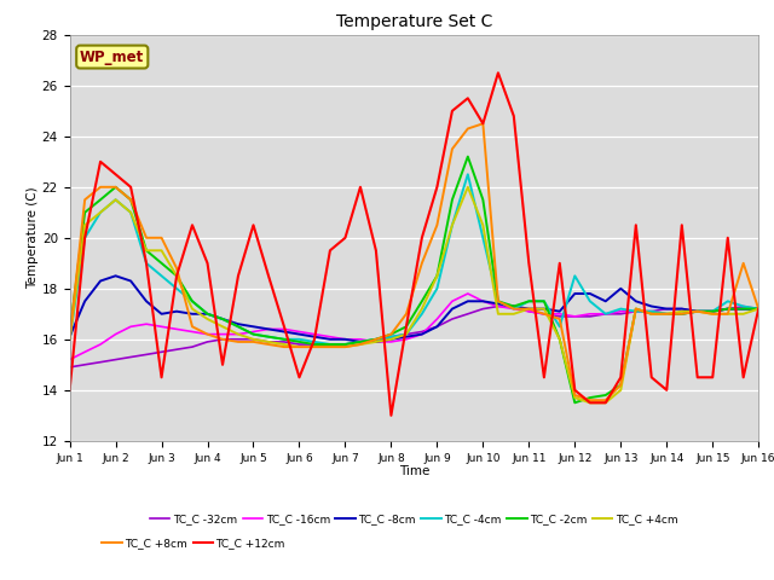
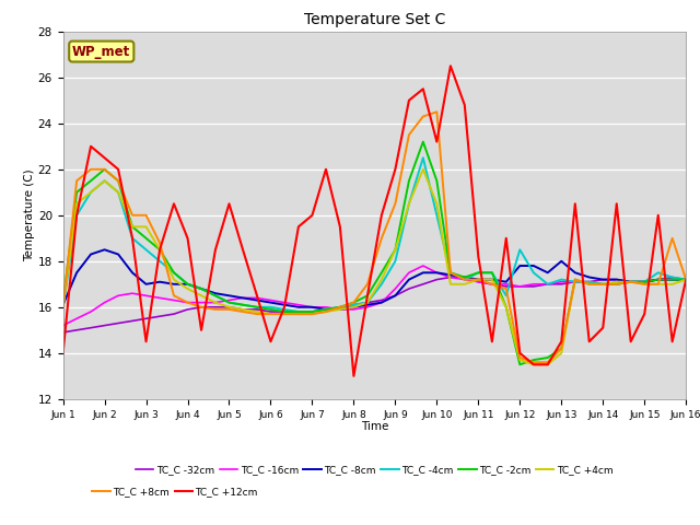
TC_C +12cm/Jun 10: 24.5 -> 23.2
TC_C +12cm/Jun 11: 19.0 -> 18.2
TC_C +12cm/Jun 14: 14.0 -> 15.1
TC_C +12cm/Jun 15: 14.5 -> 15.7
